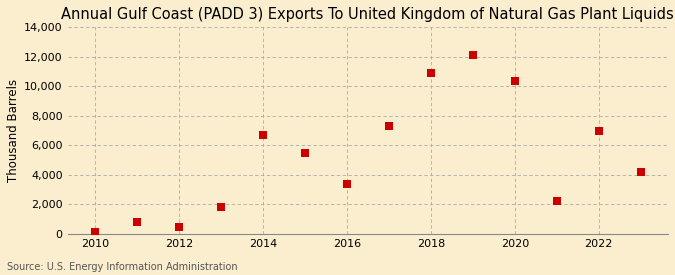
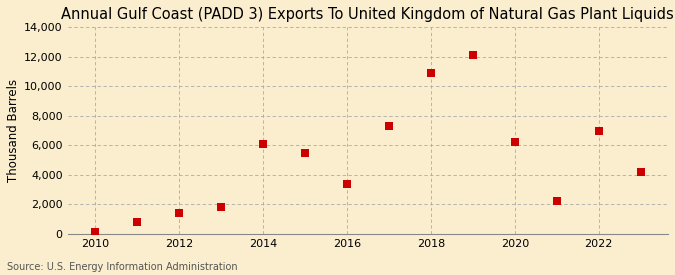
2012: 500 -> 1,400
2014: 6,700 -> 6,100
2020: 10,400 -> 6,200
